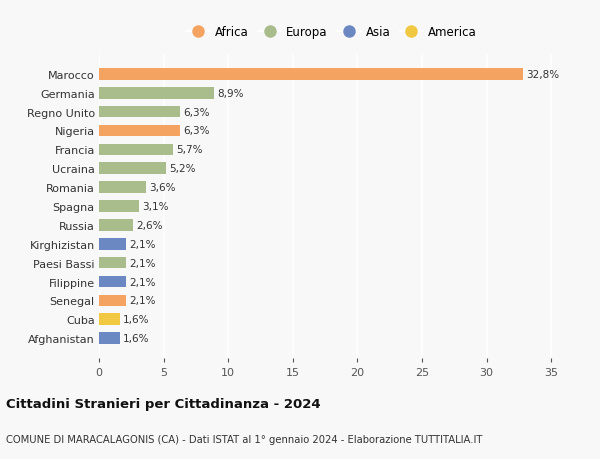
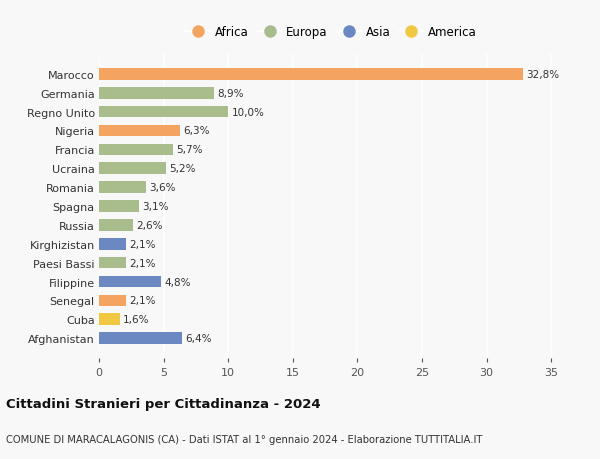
Regno Unito: 6,3% -> 10,0%
Filippine: 2,1% -> 4,8%
Afghanistan: 1,6% -> 6,4%
